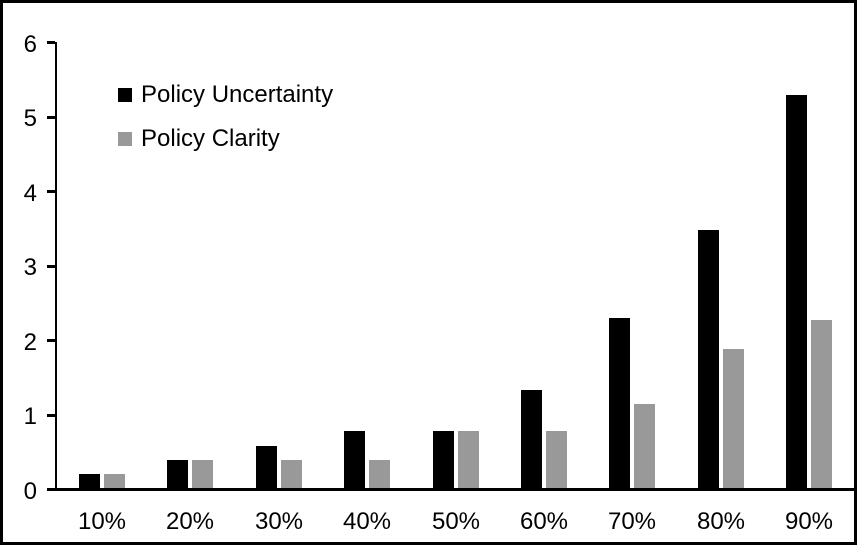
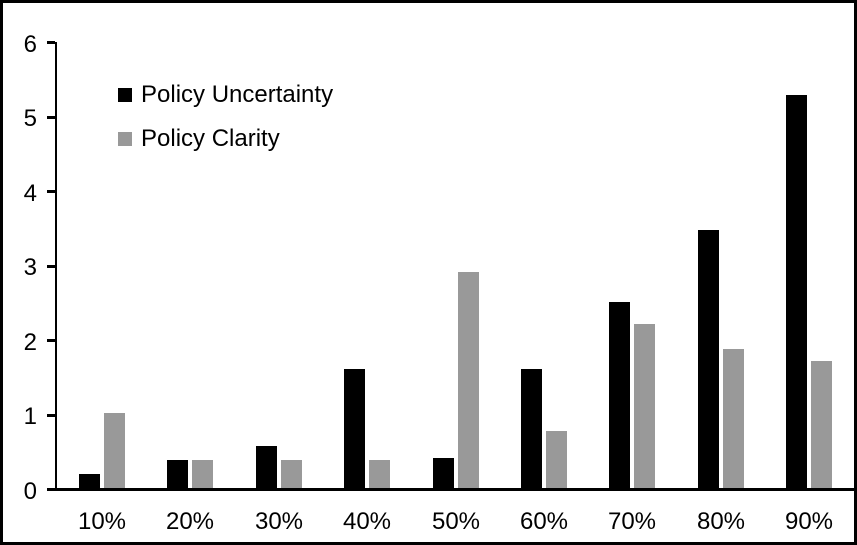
Policy Clarity/10%: 0.2 -> 1.0
Policy Uncertainty/40%: 0.8 -> 1.6
Policy Uncertainty/50%: 0.8 -> 0.4
Policy Clarity/50%: 0.8 -> 2.9
Policy Uncertainty/60%: 1.3 -> 1.6
Policy Uncertainty/70%: 2.3 -> 2.5
Policy Clarity/70%: 1.1 -> 2.2
Policy Clarity/90%: 2.3 -> 1.7
